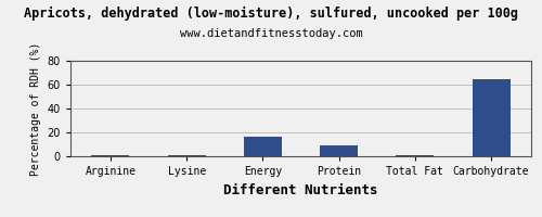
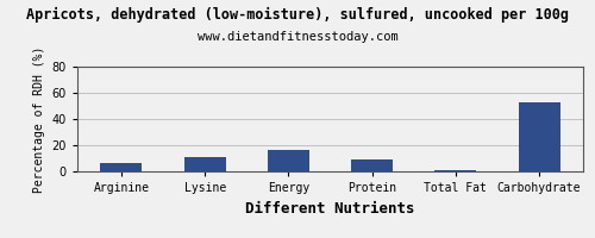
Arginine: 0 -> 6
Lysine: 1 -> 11
Carbohydrate: 64 -> 53
